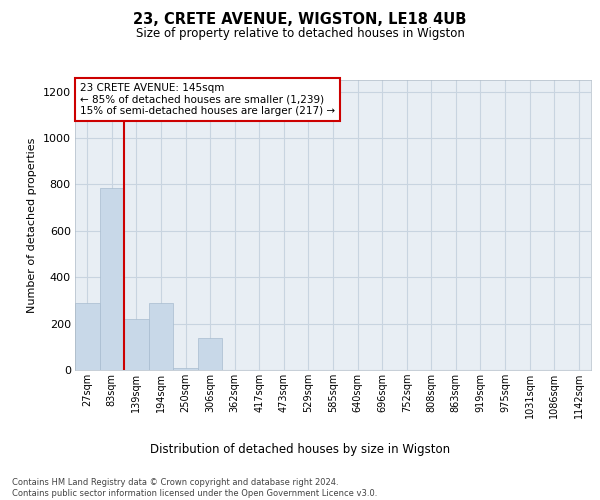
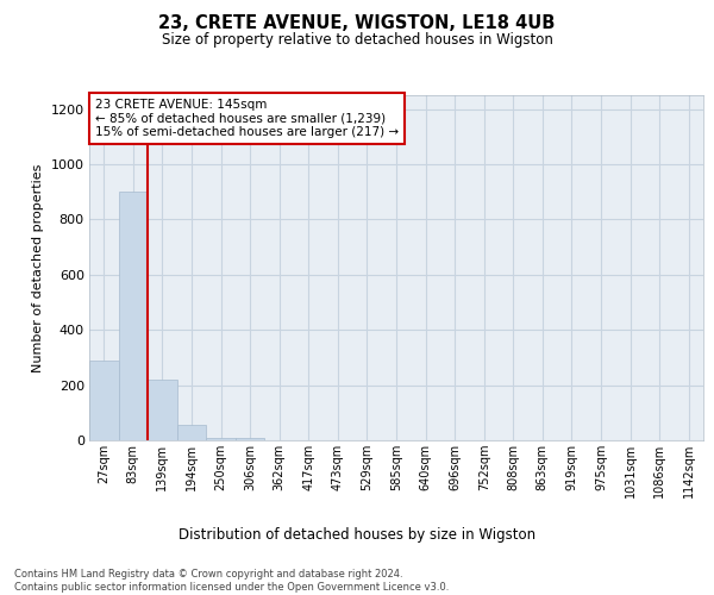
83sqm: 785 -> 900
194sqm: 290 -> 55
306sqm: 140 -> 10
